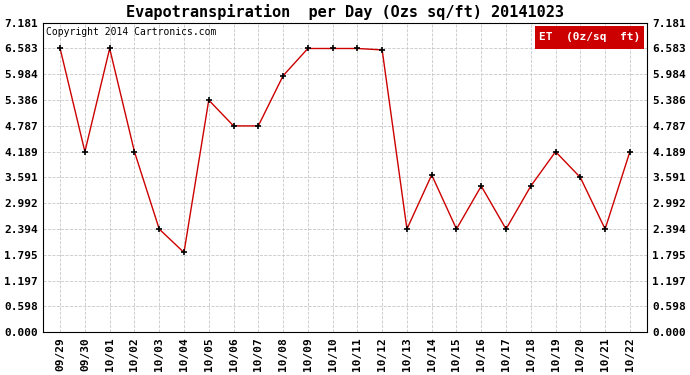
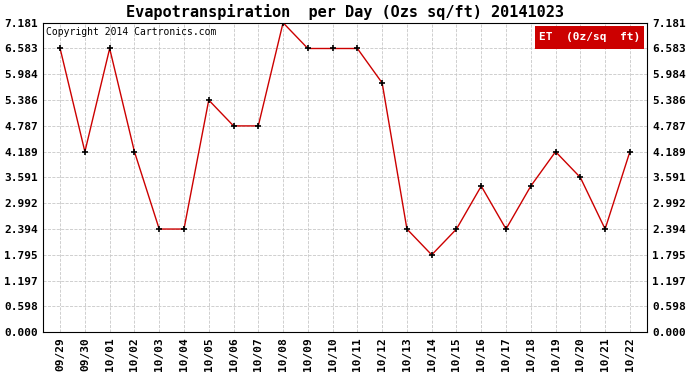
10/04: 1.85 -> 2.39
10/08: 5.95 -> 7.18
10/12: 6.55 -> 5.78
10/14: 3.65 -> 1.79
